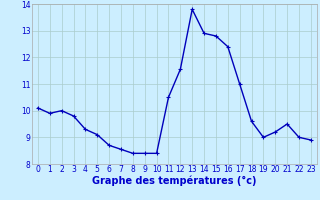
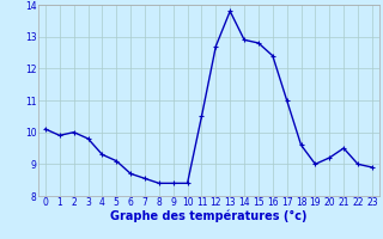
12: 11.55 -> 12.70
